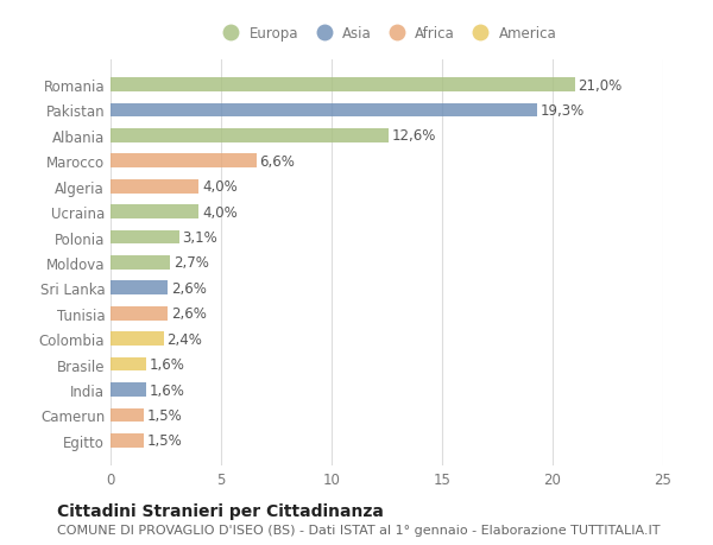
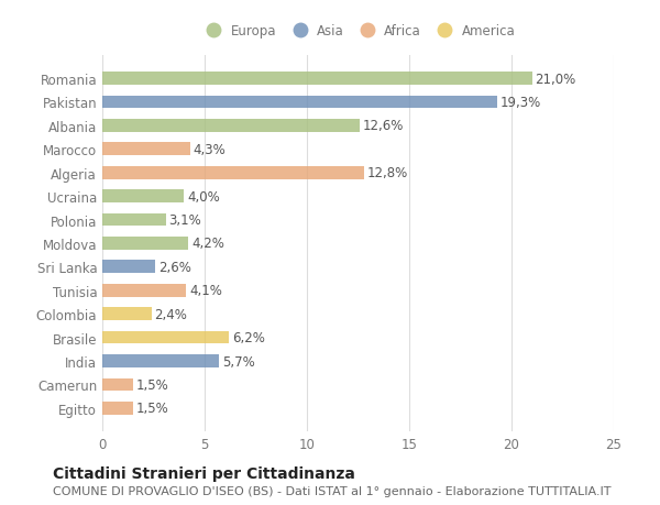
Marocco: 6,6% -> 4,3%
Algeria: 4,0% -> 12,8%
Moldova: 2,7% -> 4,2%
Tunisia: 2,6% -> 4,1%
Brasile: 1,6% -> 6,2%
India: 1,6% -> 5,7%
